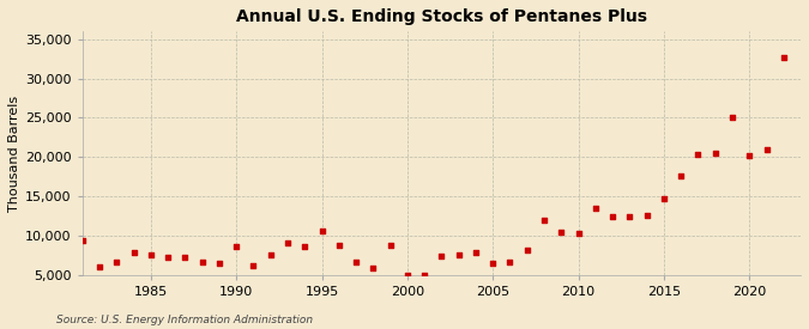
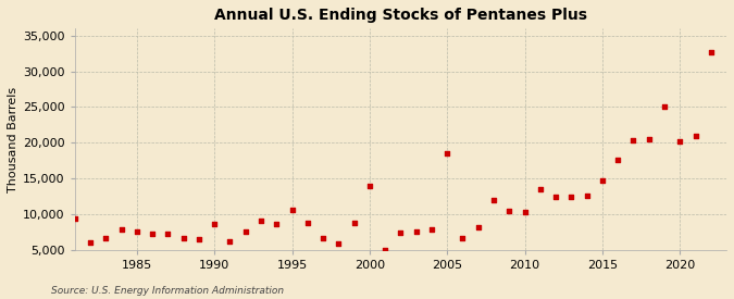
2000: 5,000 -> 14,000
2005: 6,500 -> 18,600
